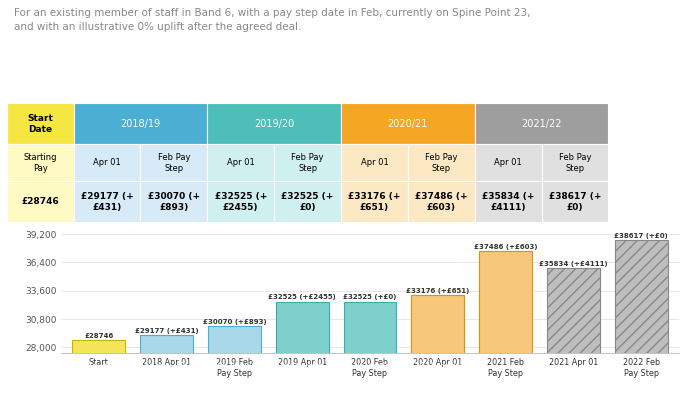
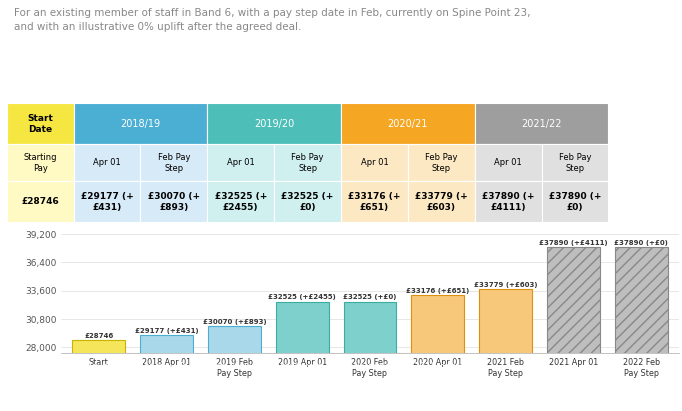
2021 Feb Pay Step: £37486 -> £33779
2021 Apr 01: £35834 -> £37890
2022 Feb Pay Step: £38617 -> £37890
